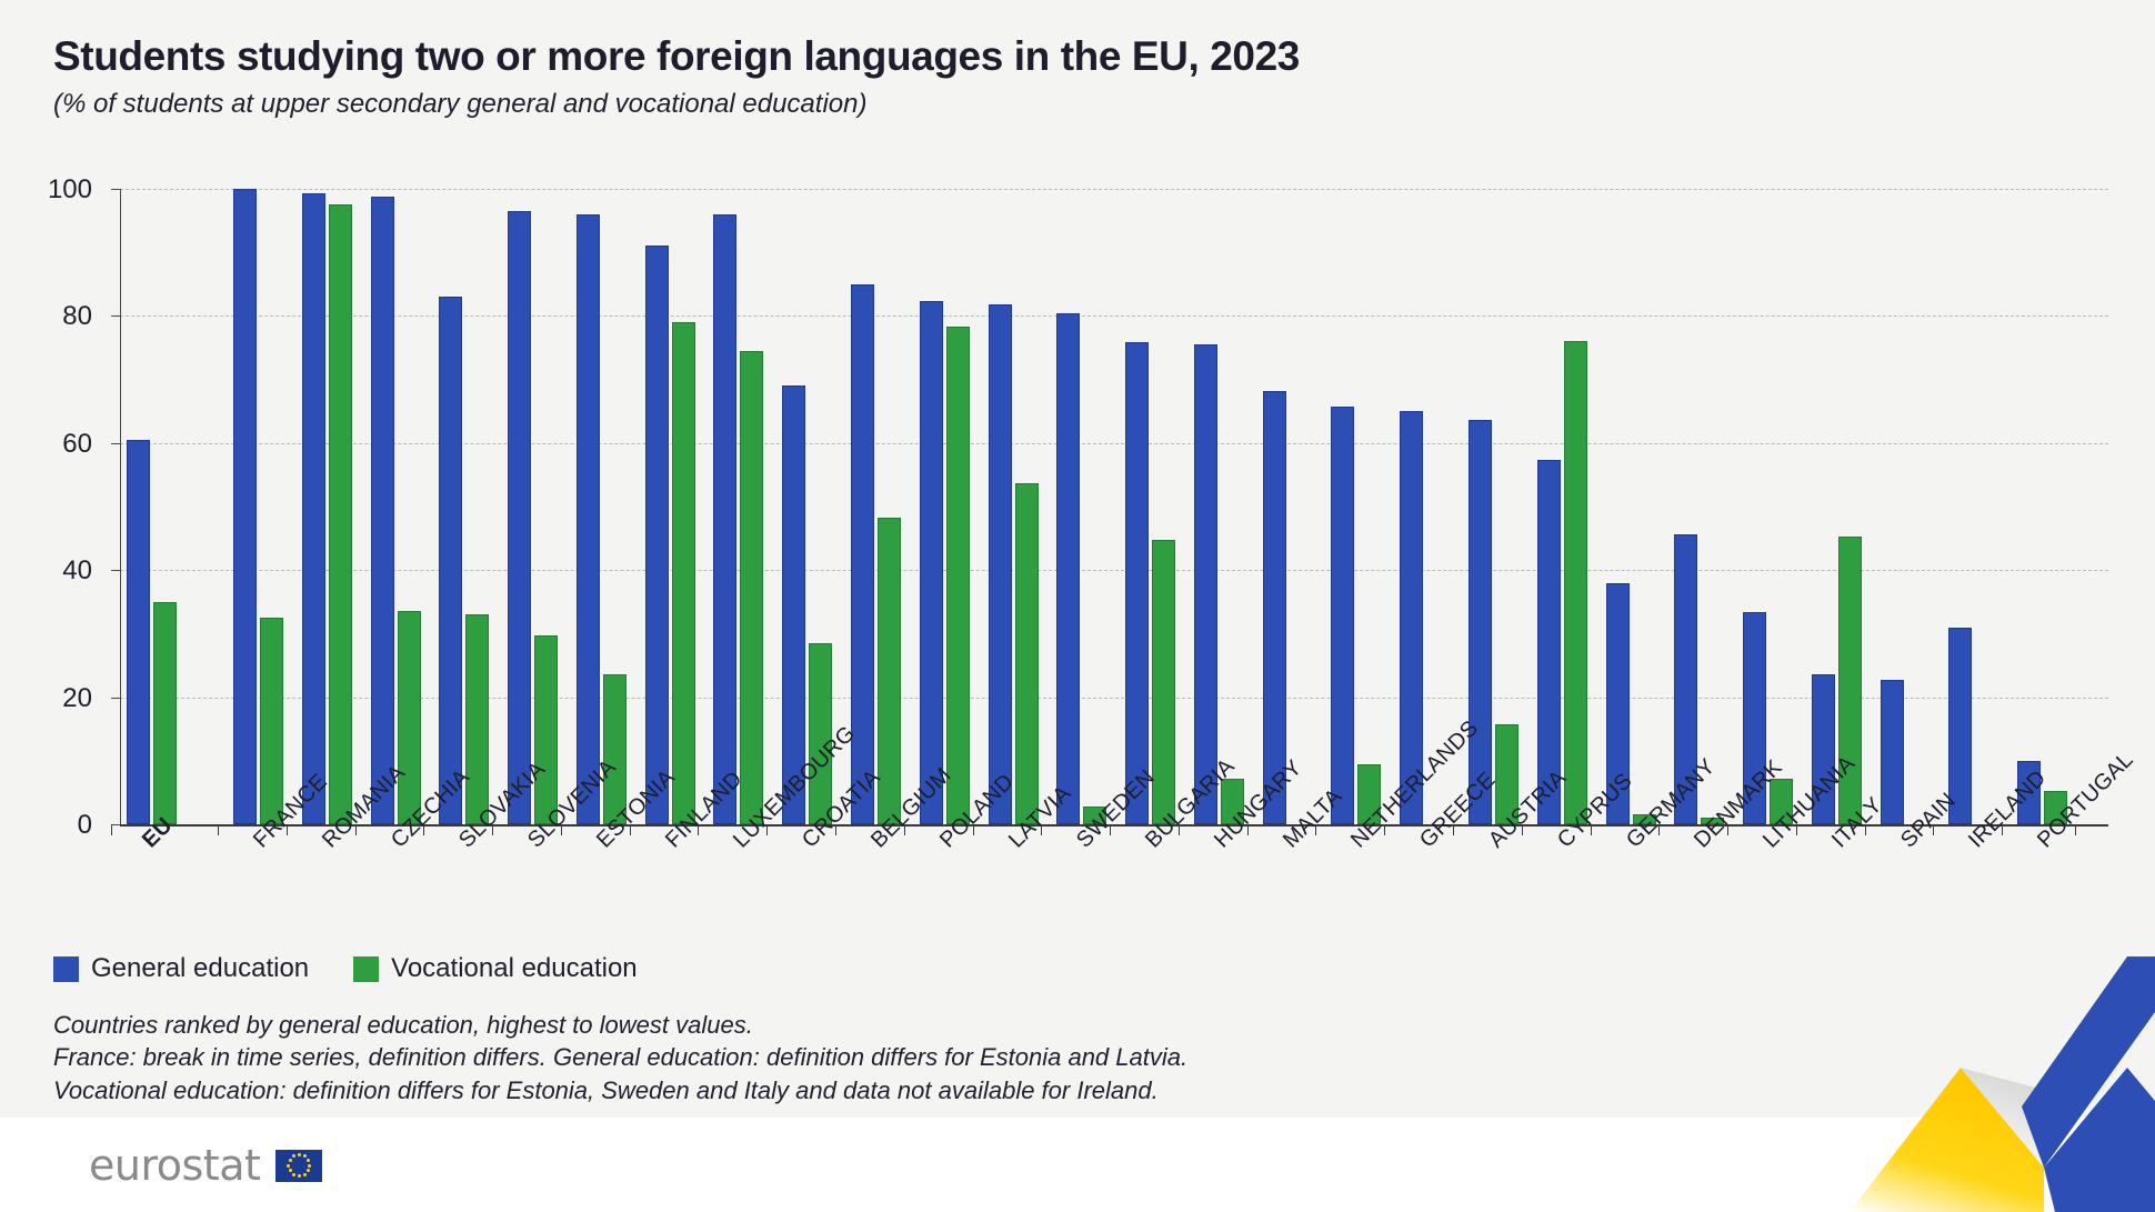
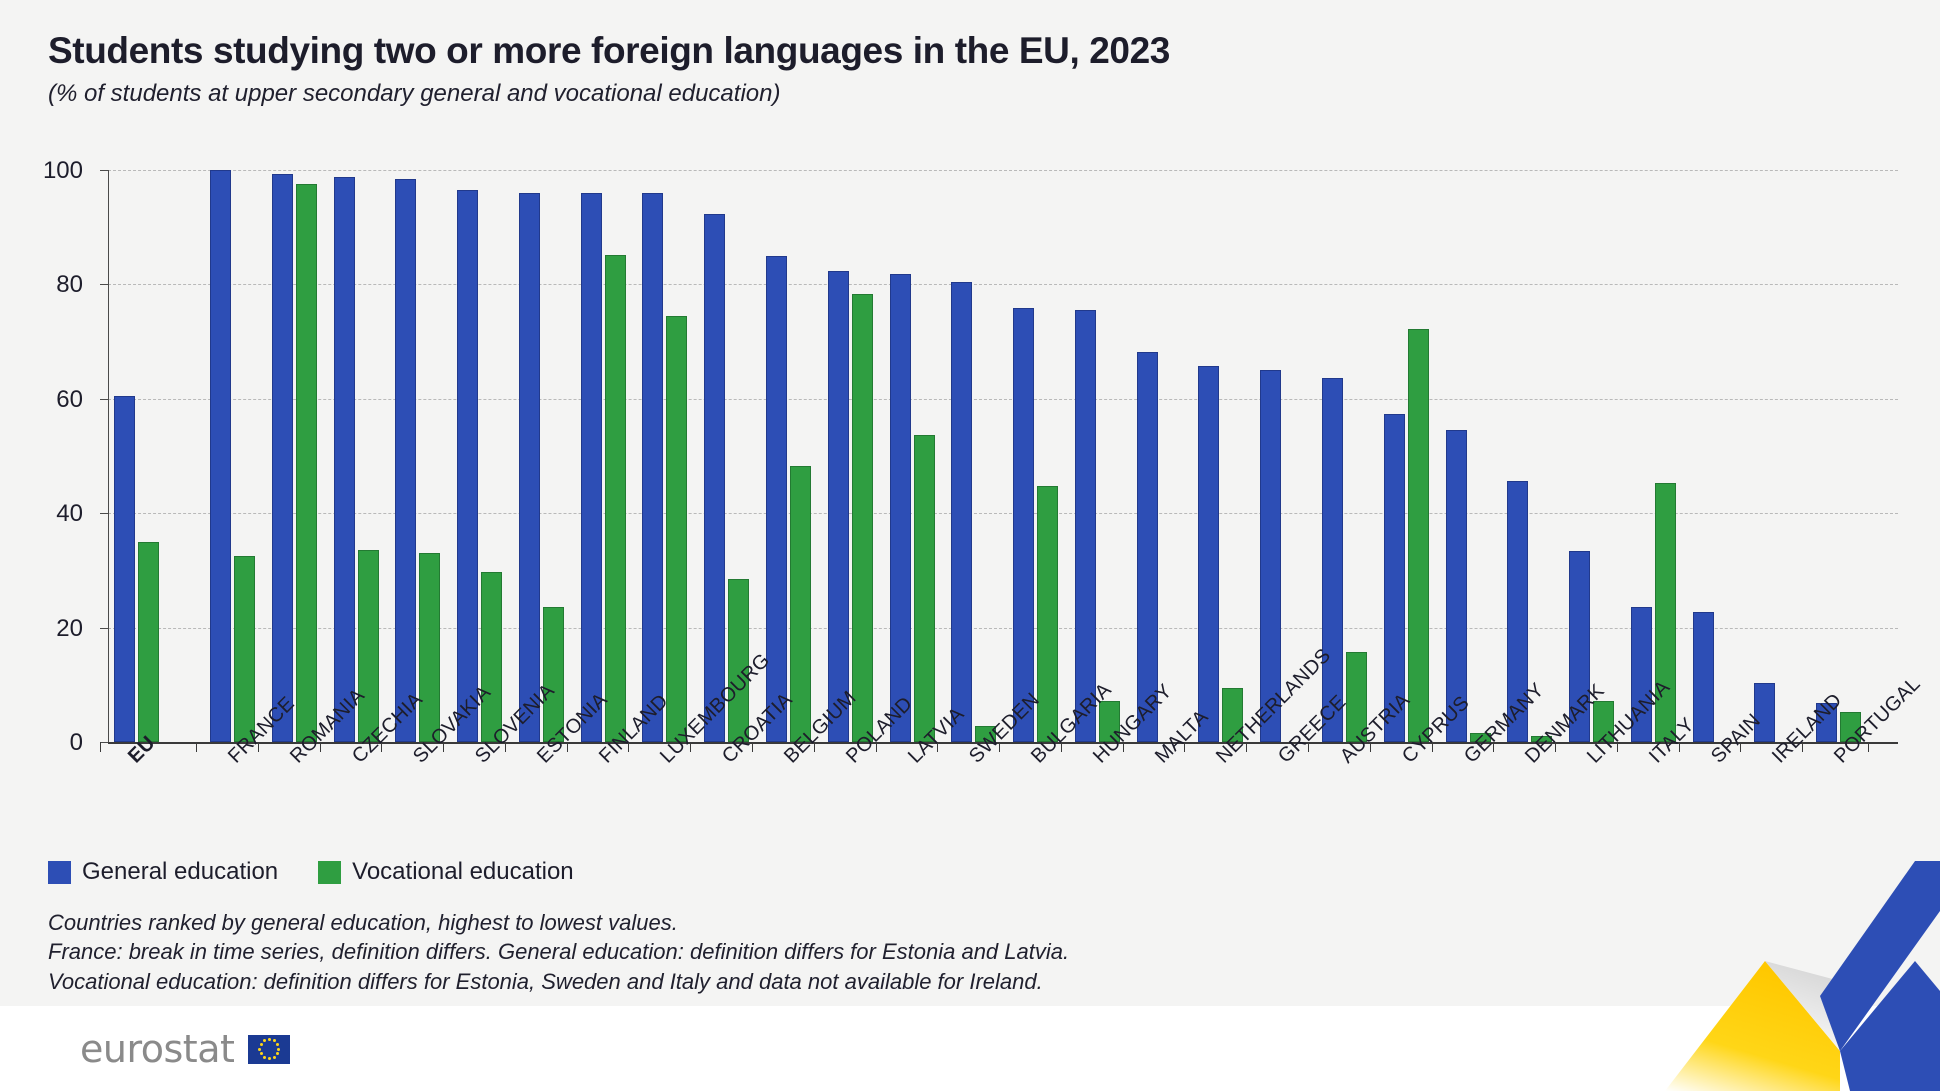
General education/SLOVAKIA: 83 -> 98
General education/FINLAND: 91 -> 96
Vocational education/FINLAND: 79 -> 85
General education/CROATIA: 69 -> 92
Vocational education/CYPRUS: 76 -> 72
General education/GERMANY: 38 -> 54
General education/IRELAND: 31 -> 10
General education/PORTUGAL: 10 -> 7
